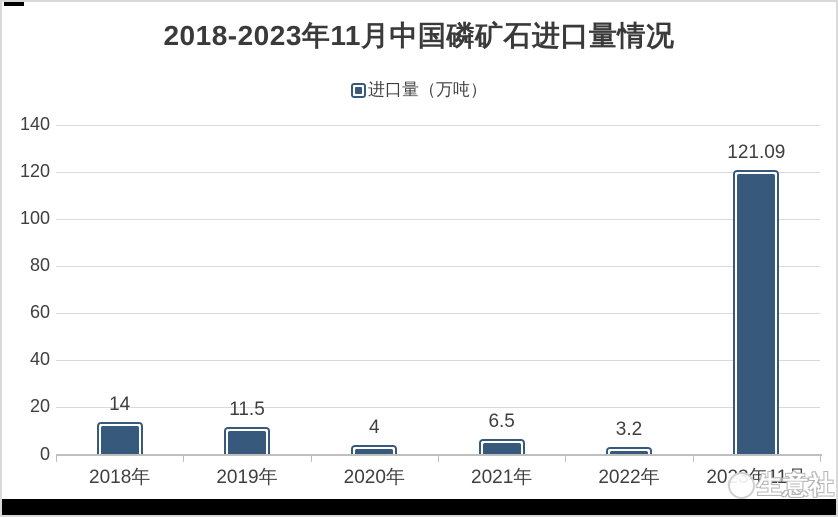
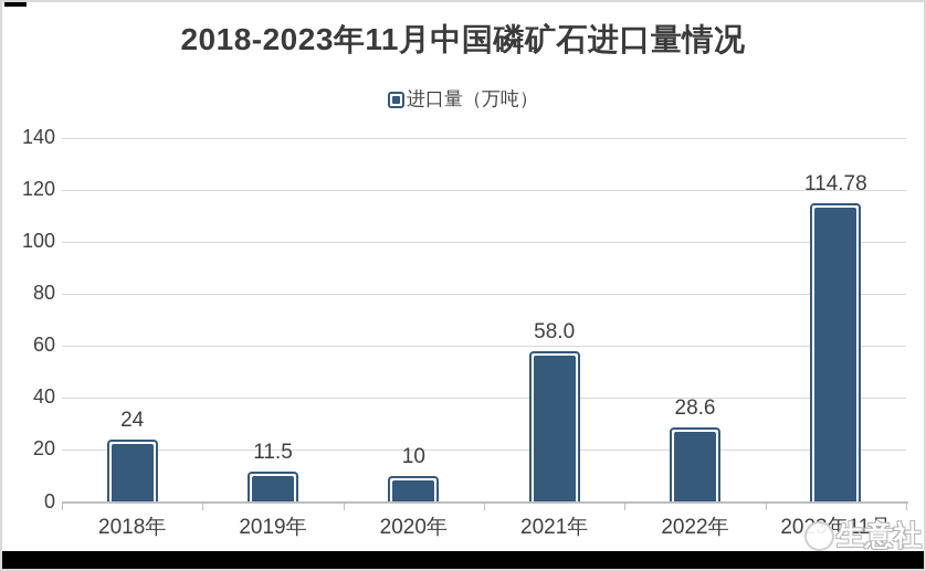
2018年: 14 -> 24
2020年: 4 -> 10
2021年: 6.5 -> 58.0
2022年: 3.2 -> 28.6
2023年11月: 121.09 -> 114.78
